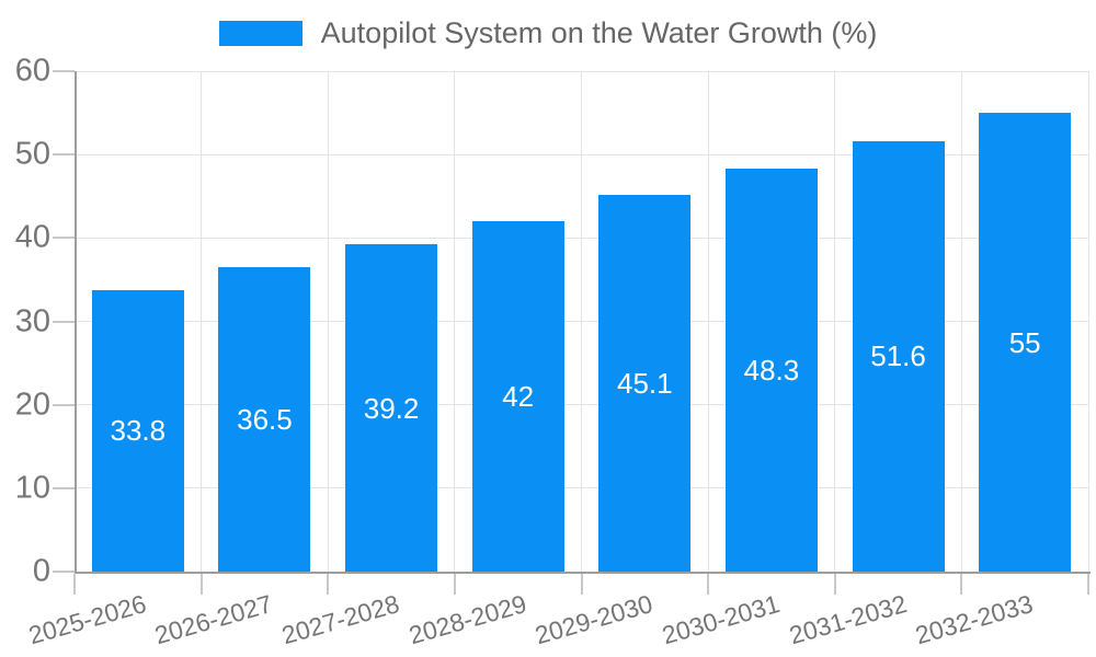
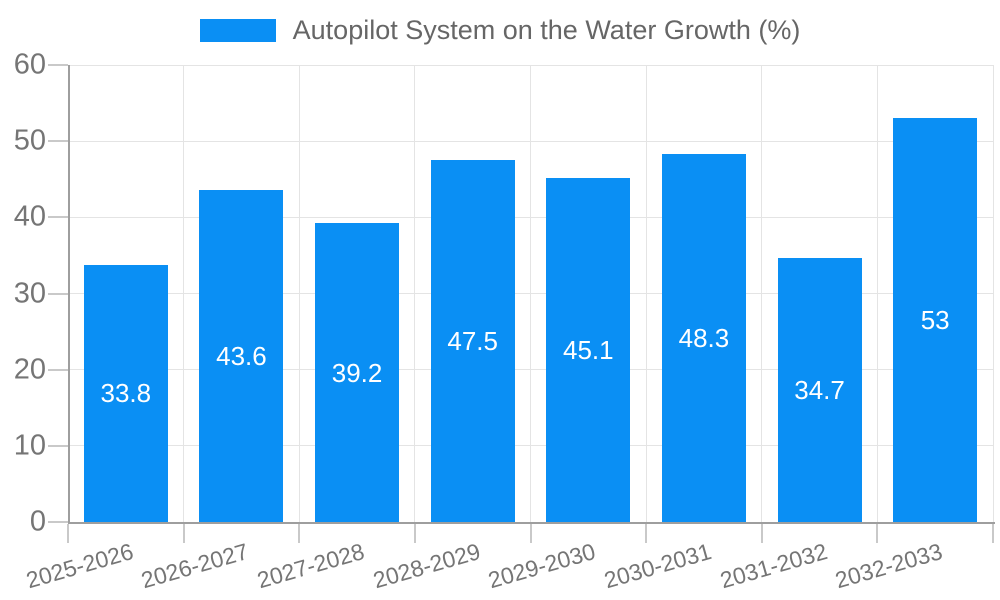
2026-2027: 36.5 -> 43.6
2028-2029: 42 -> 47.5
2031-2032: 51.6 -> 34.7
2032-2033: 55 -> 53
